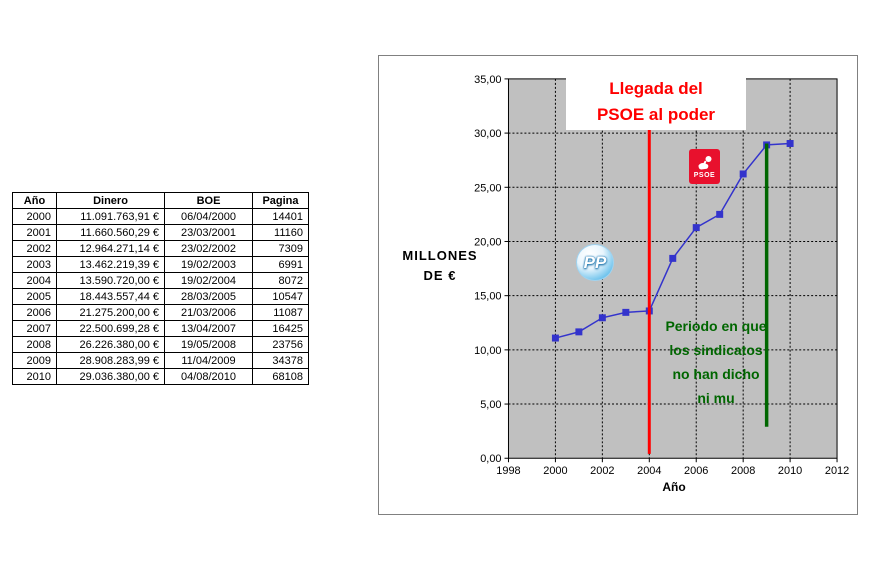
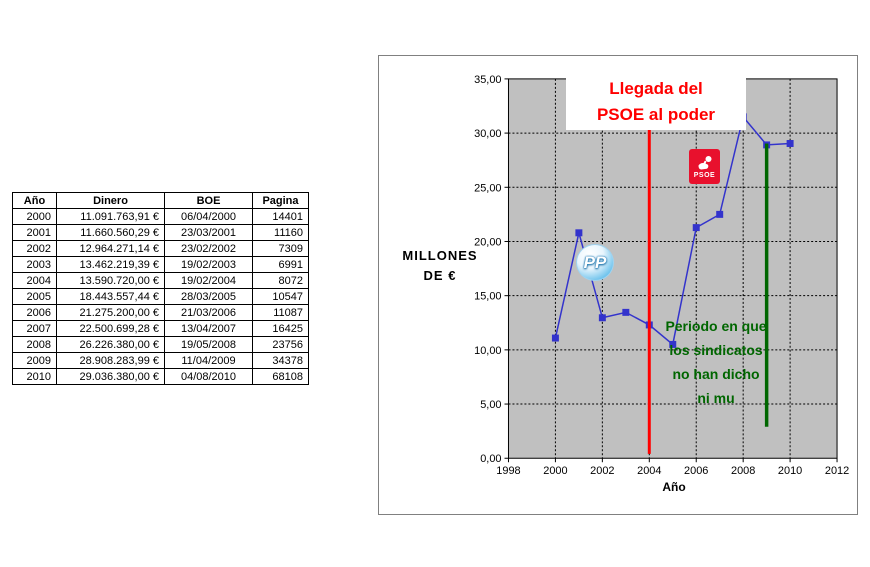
2001: 11,7 -> 20,8
2004: 13,6 -> 12,3
2005: 18,4 -> 10,5
2008: 26,2 -> 31,5
